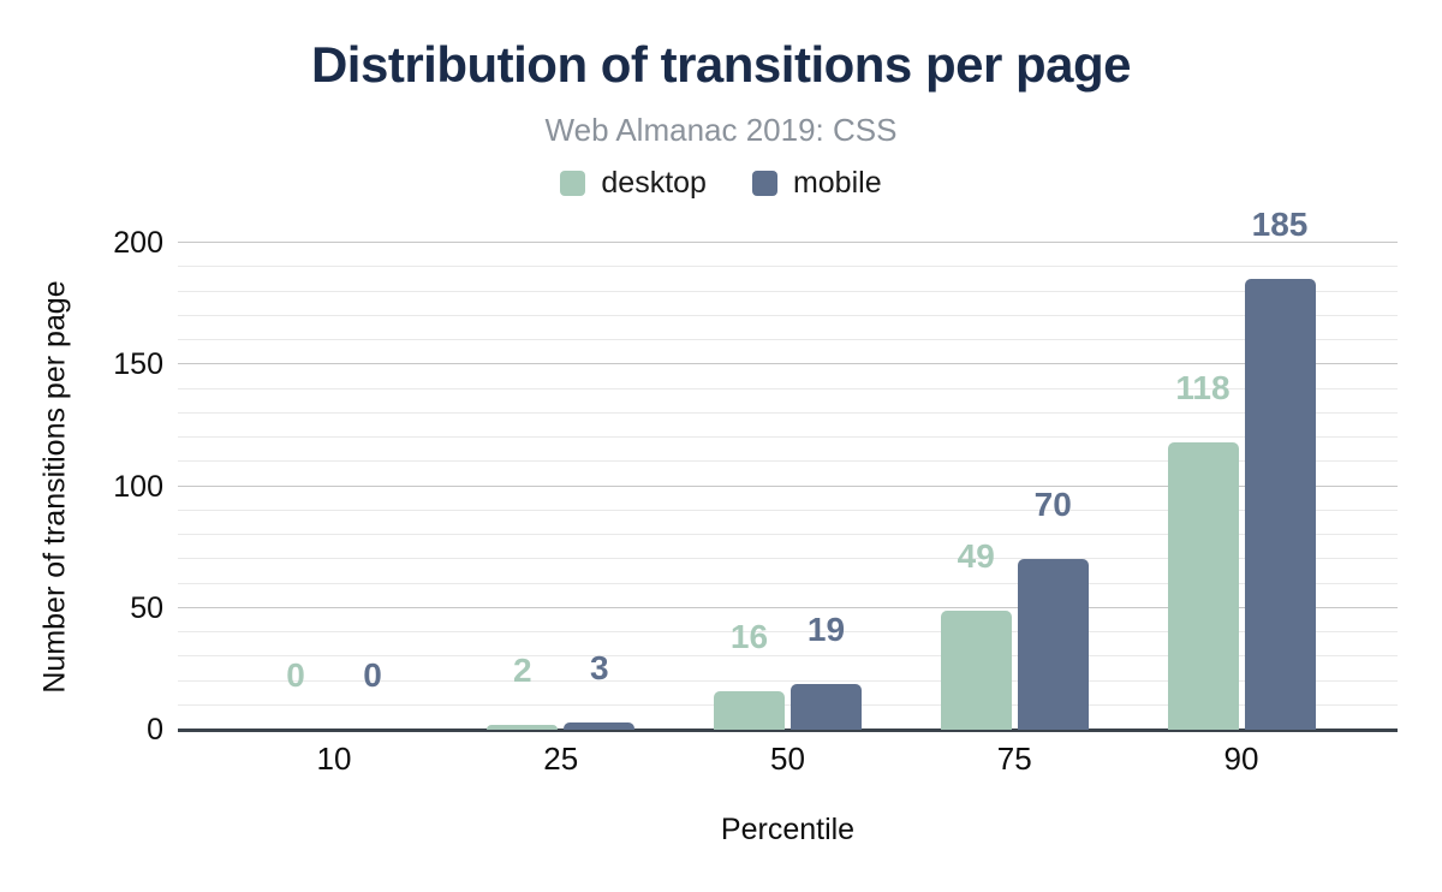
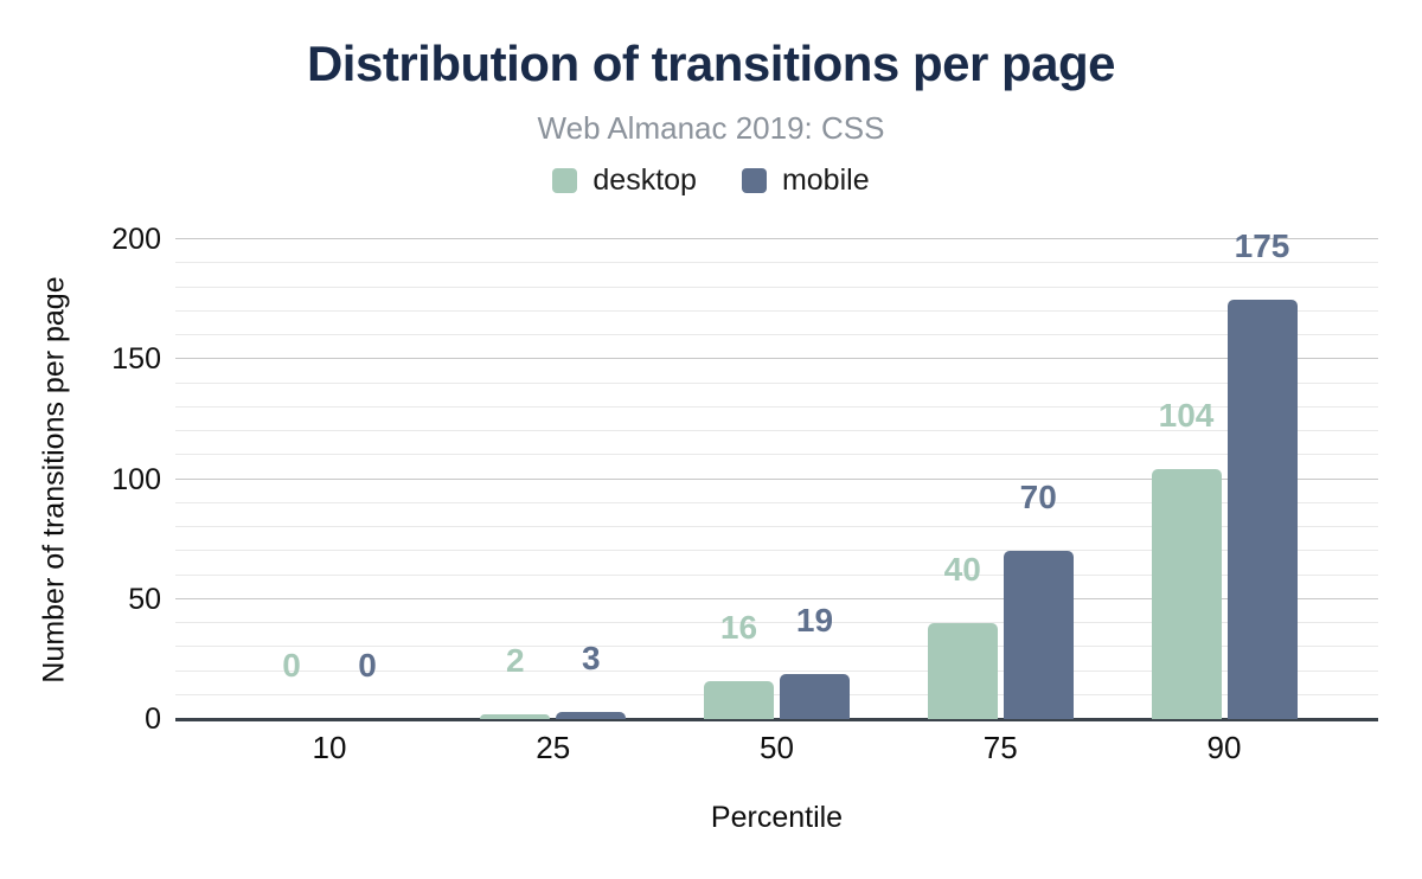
desktop/75: 49 -> 40
desktop/90: 118 -> 104
mobile/90: 185 -> 175
